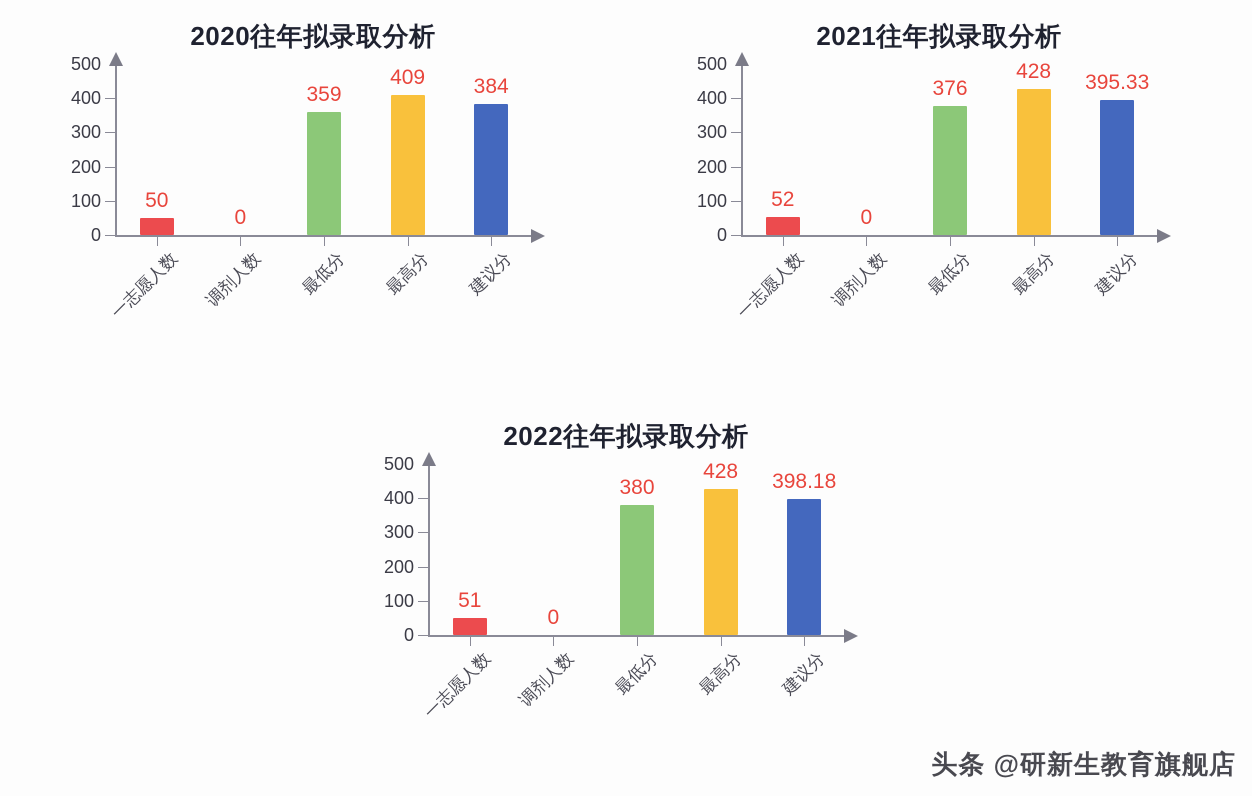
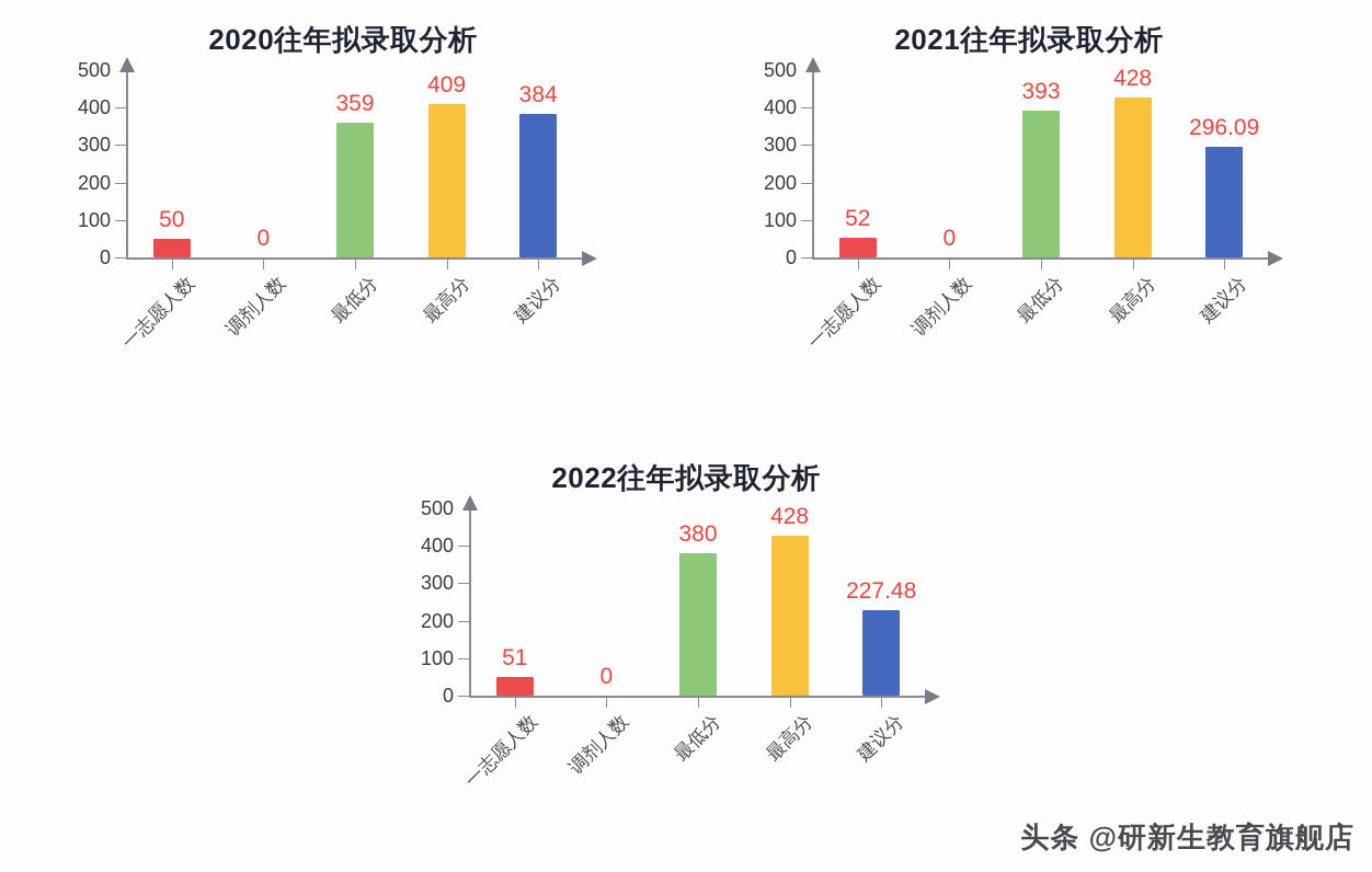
2021往年拟录取分析/最低分: 376 -> 393
2021往年拟录取分析/建议分: 395.33 -> 296.09
2022往年拟录取分析/建议分: 398.18 -> 227.48
